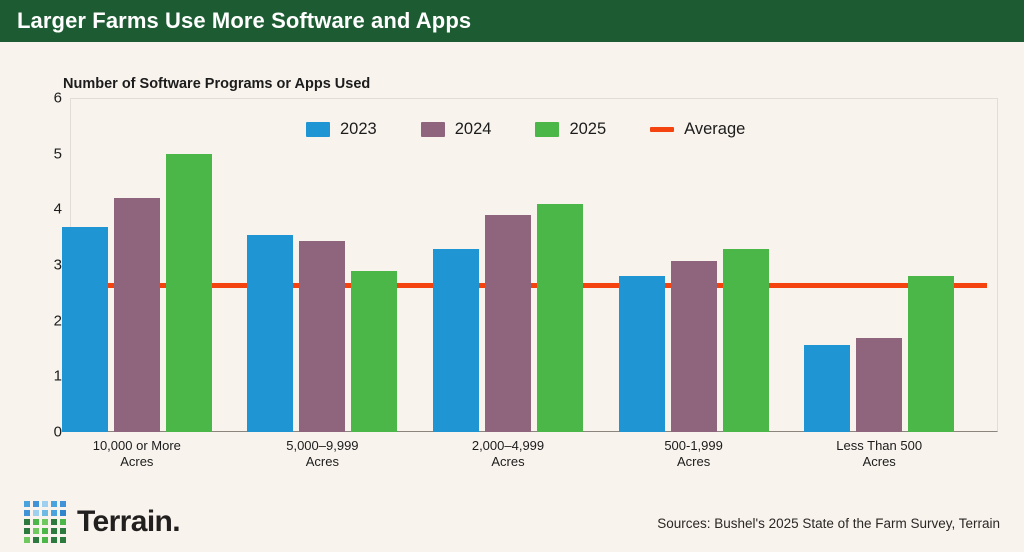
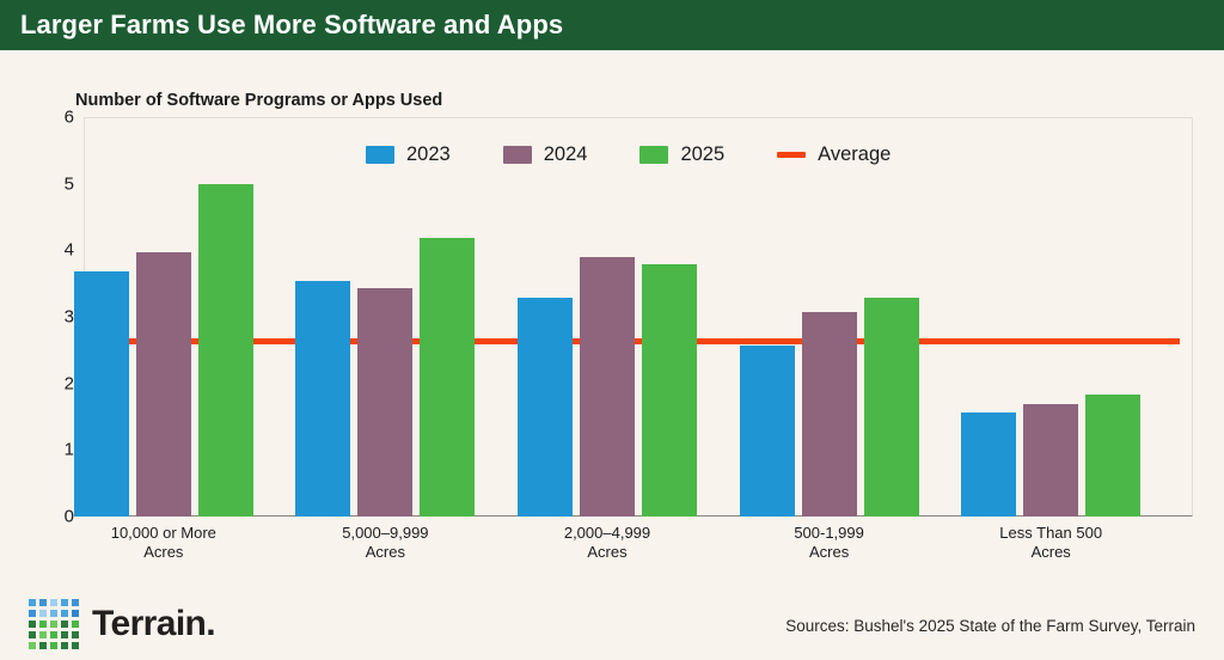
2024/10,000 or More Acres: 4.2 -> 4.0
2025/5,000–9,999 Acres: 2.9 -> 4.2
2025/2,000–4,999 Acres: 4.1 -> 3.8
2023/500-1,999 Acres: 2.8 -> 2.6
2025/Less Than 500 Acres: 2.8 -> 1.8
